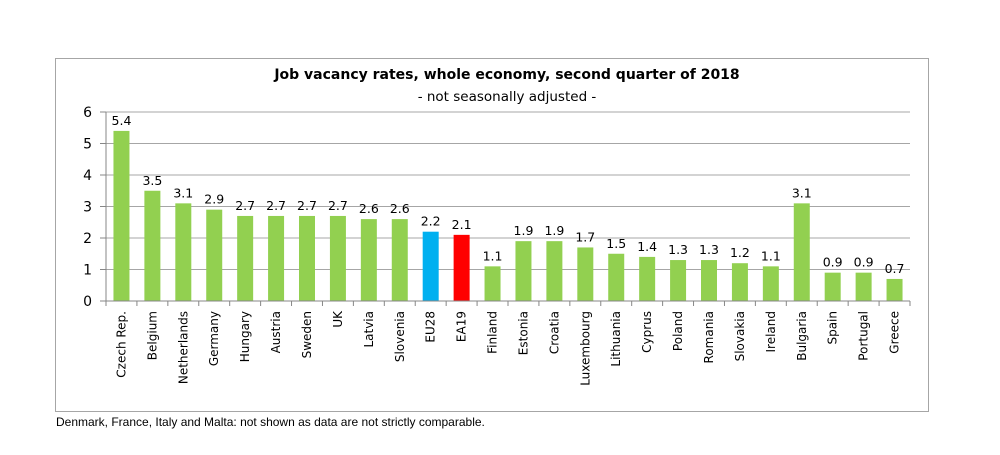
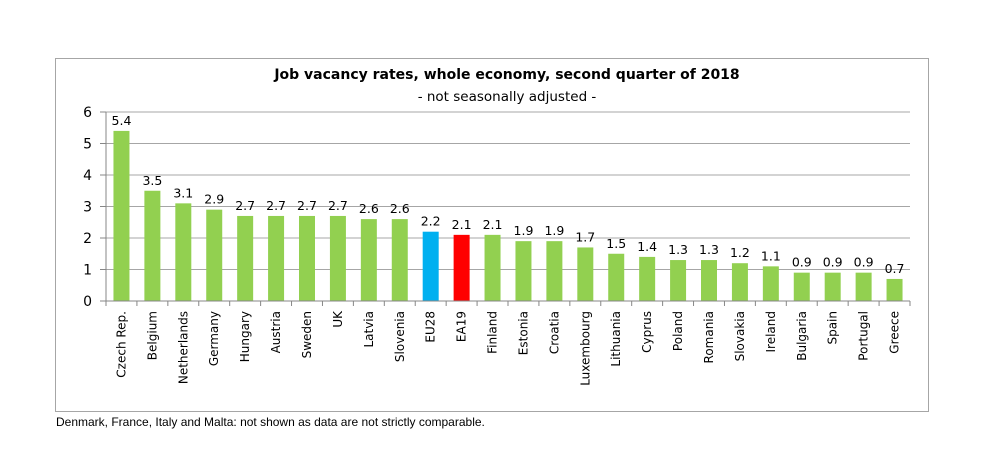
Finland: 1.1 -> 2.1
Bulgaria: 3.1 -> 0.9
